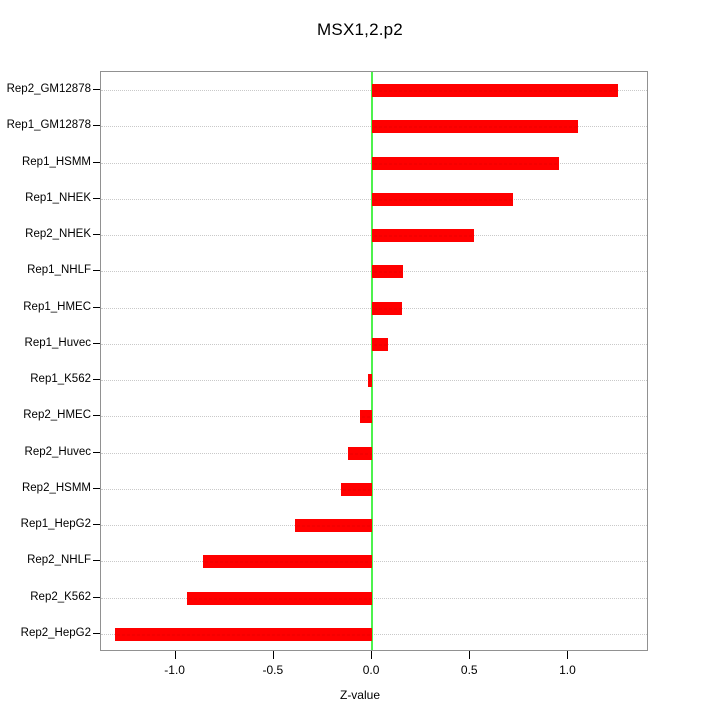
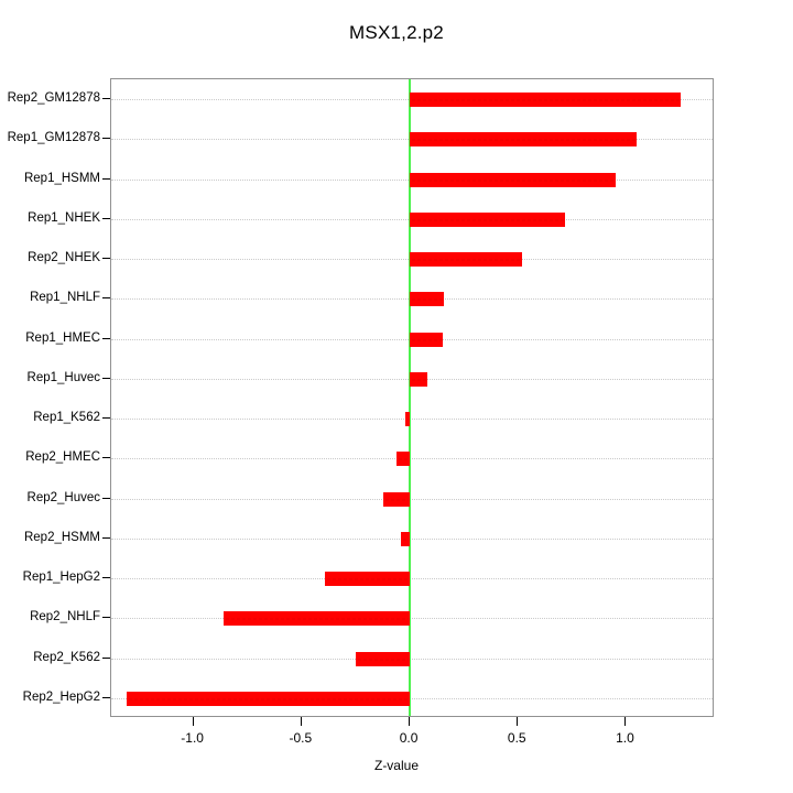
Rep2_HSMM: -0.16 -> -0.04
Rep2_K562: -0.94 -> -0.25
